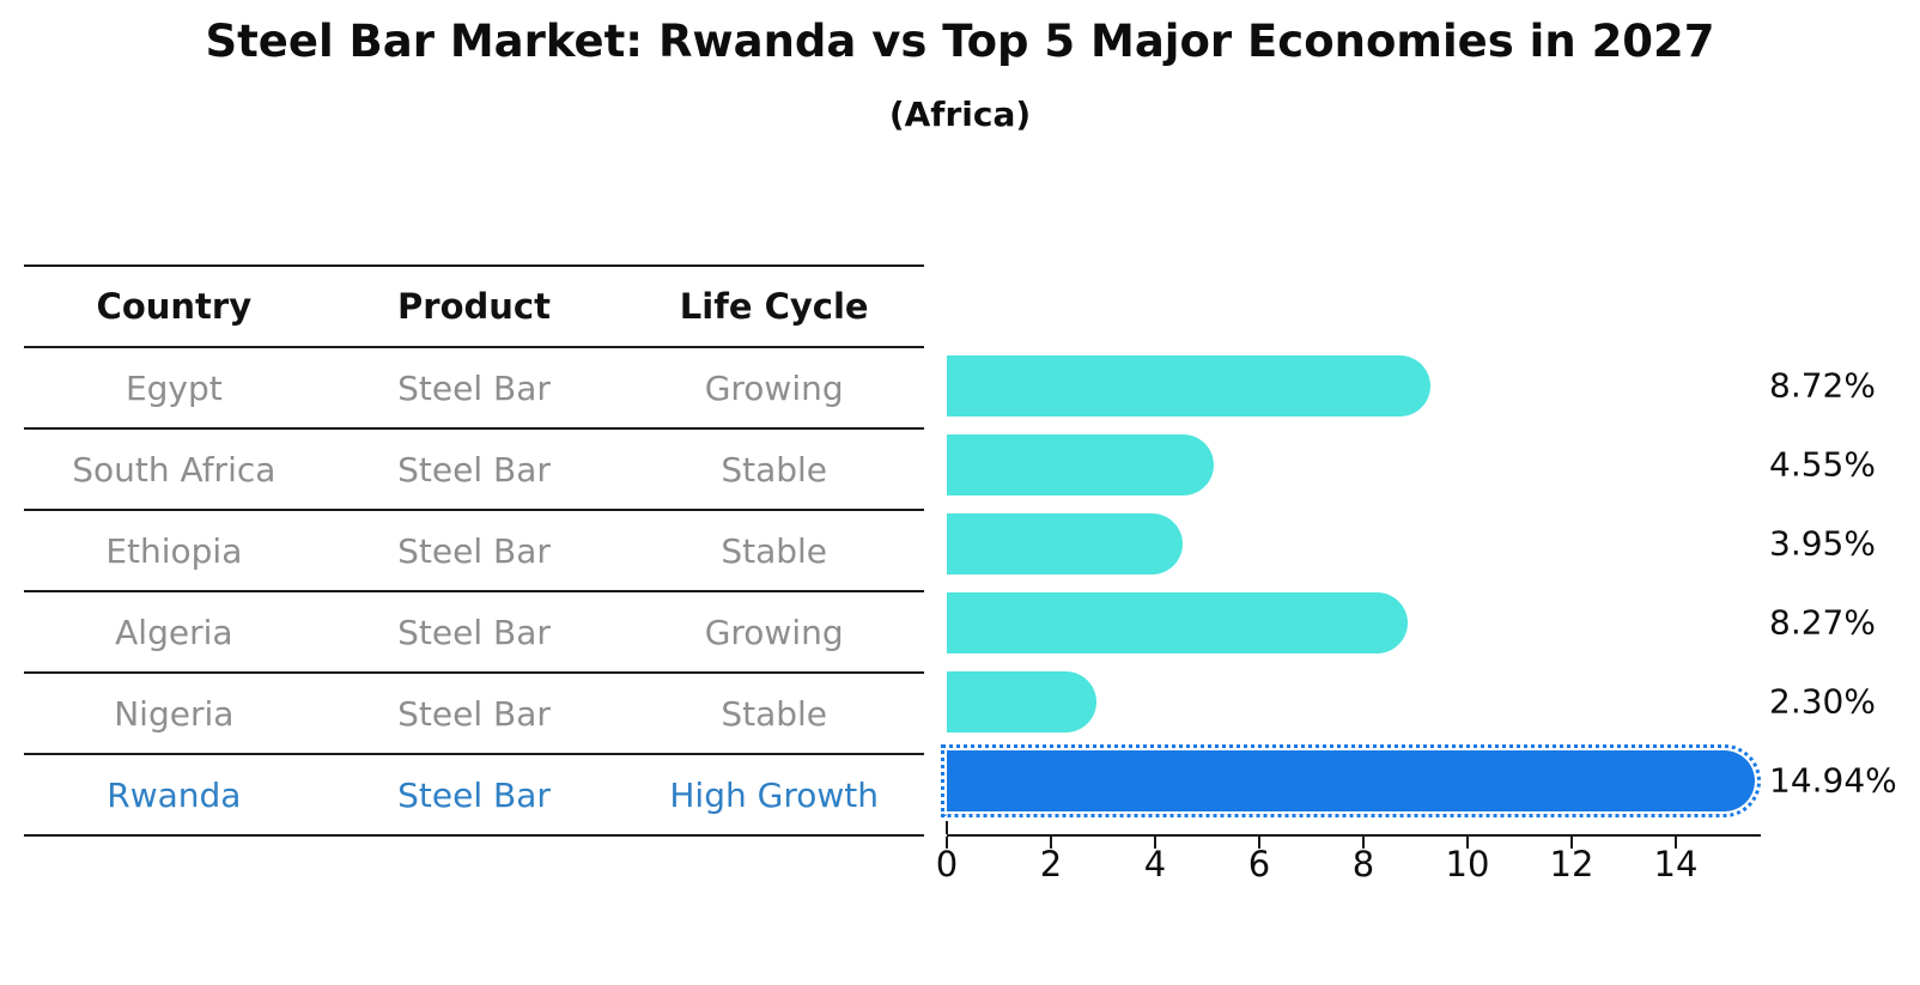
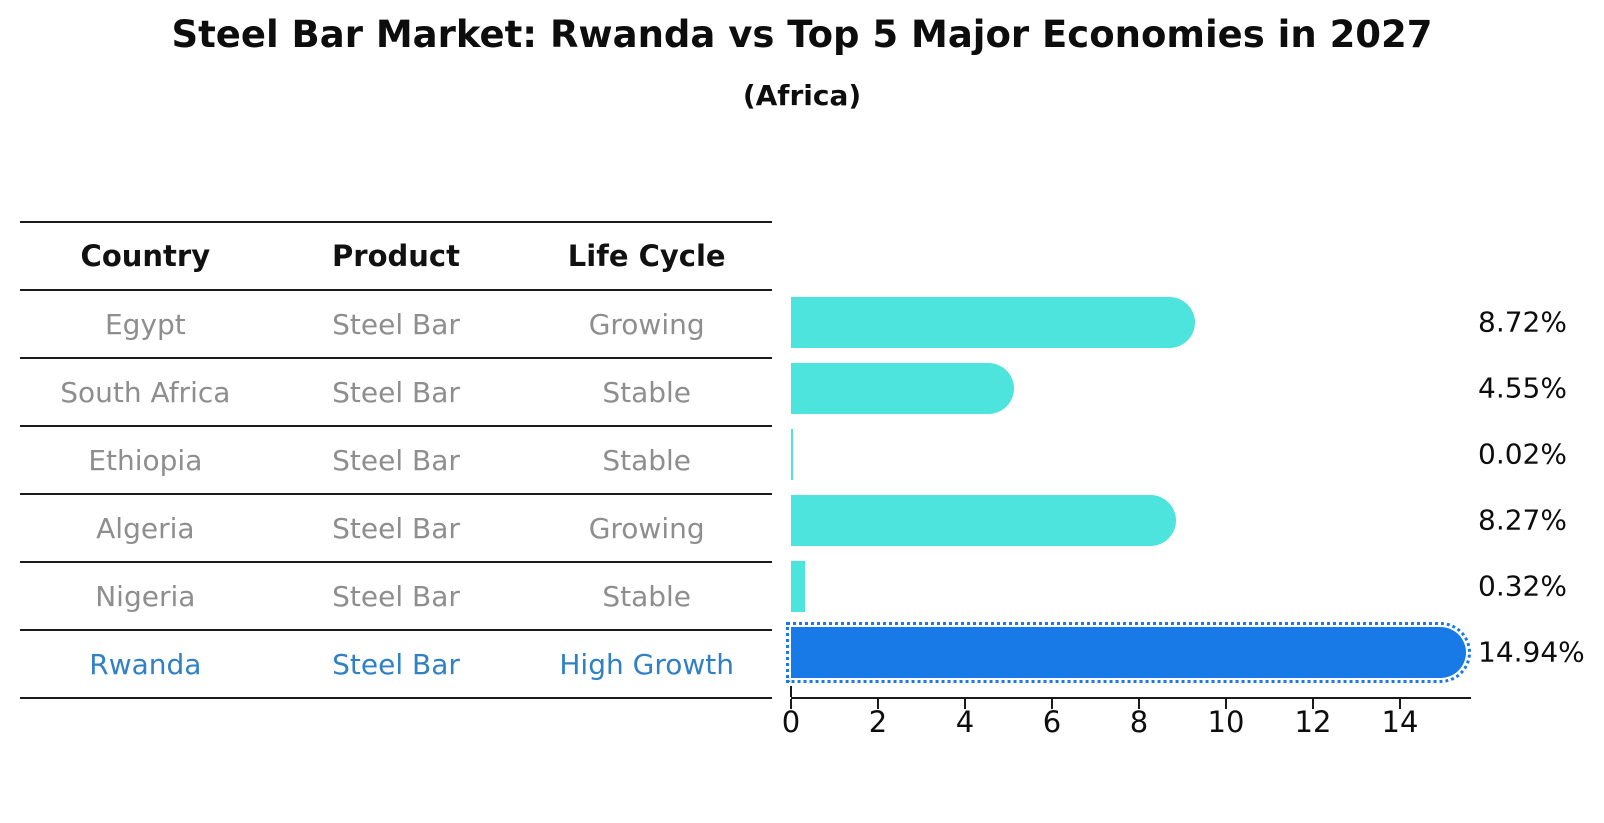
Ethiopia: 3.95% -> 0.02%
Nigeria: 2.30% -> 0.32%
